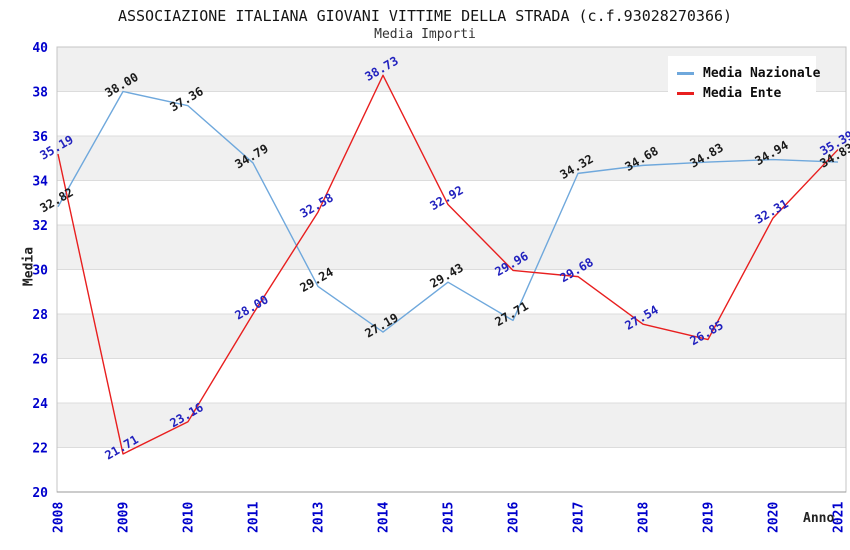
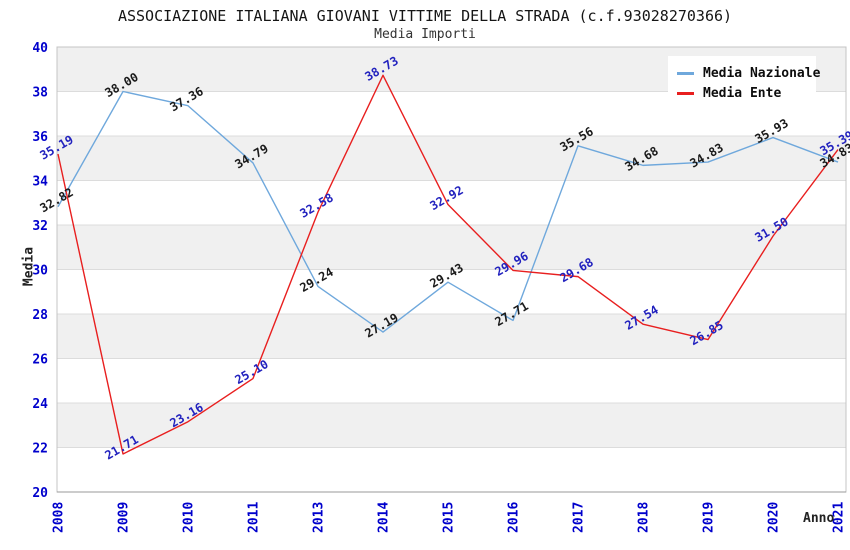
Media Ente/2011: 28.00 -> 25.10
Media Nazionale/2017: 34.32 -> 35.56
Media Nazionale/2020: 34.94 -> 35.93
Media Ente/2020: 32.31 -> 31.50
